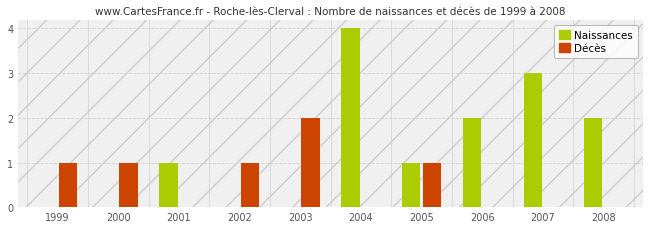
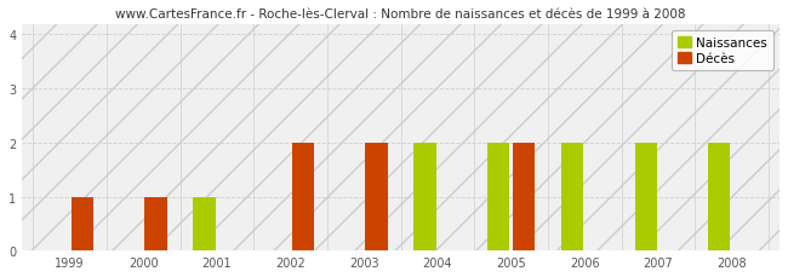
Décès/2002: 1 -> 2
Naissances/2004: 4 -> 2
Naissances/2005: 1 -> 2
Décès/2005: 1 -> 2
Naissances/2007: 3 -> 2
